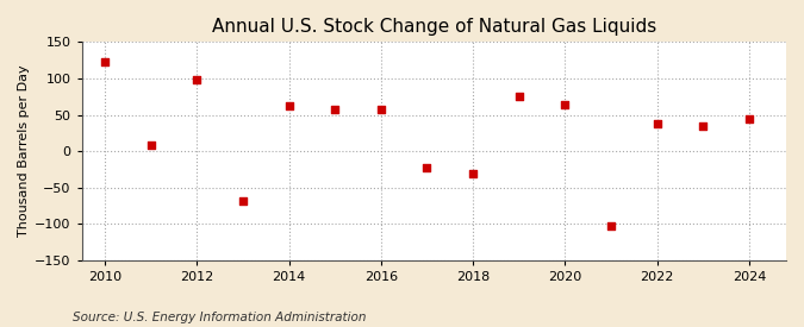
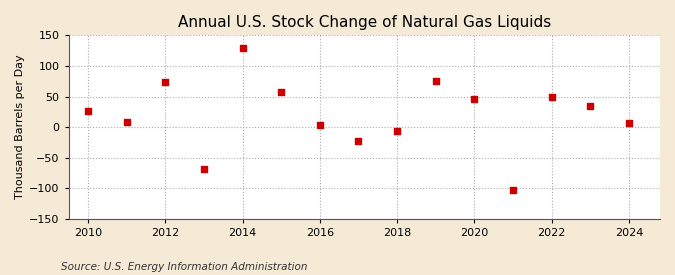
2010: 122 -> 27
2012: 98 -> 73
2014: 62 -> 130
2016: 58 -> 3
2018: -30 -> -7
2020: 64 -> 46
2022: 38 -> 50
2024: 44 -> 7
